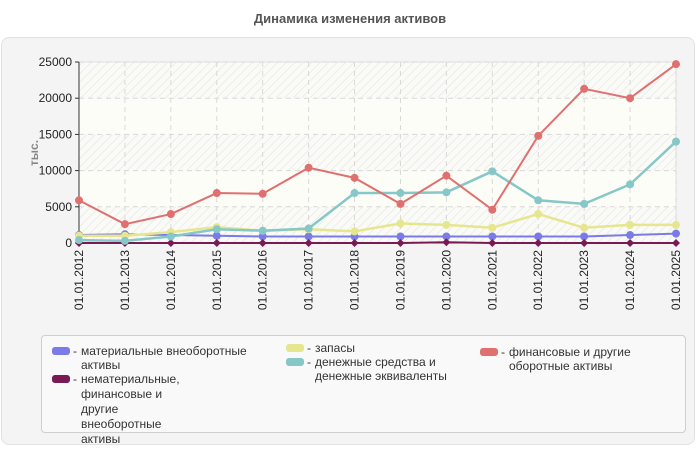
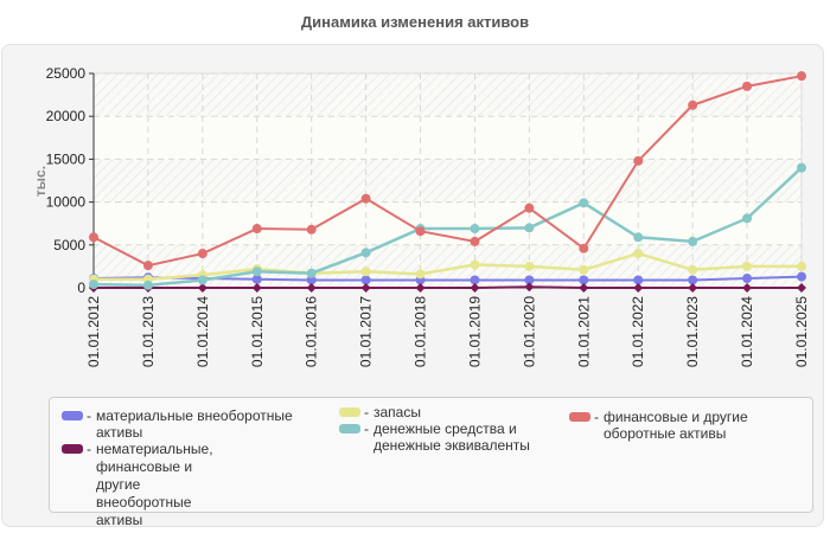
денежные средства и денежные эквиваленты/01.01.2017: 2000 -> 4000
финансовые и другие оборотные активы/01.01.2018: 9000 -> 7000
финансовые и другие оборотные активы/01.01.2024: 20000 -> 24000
